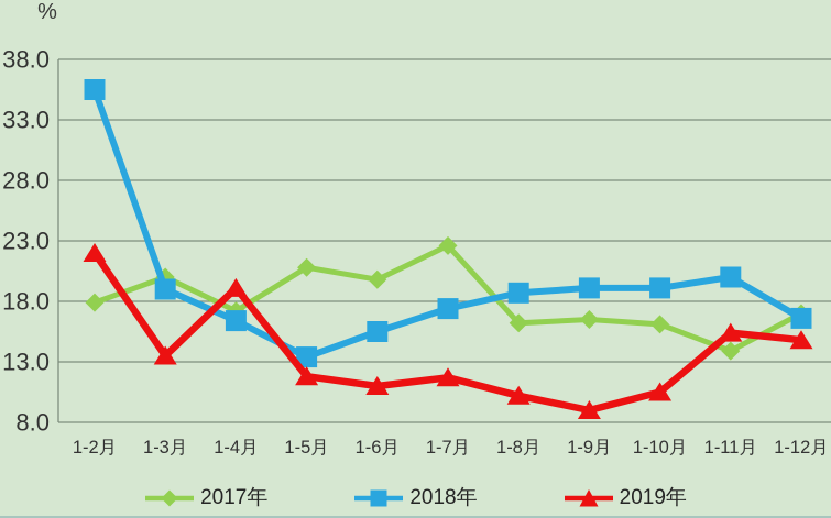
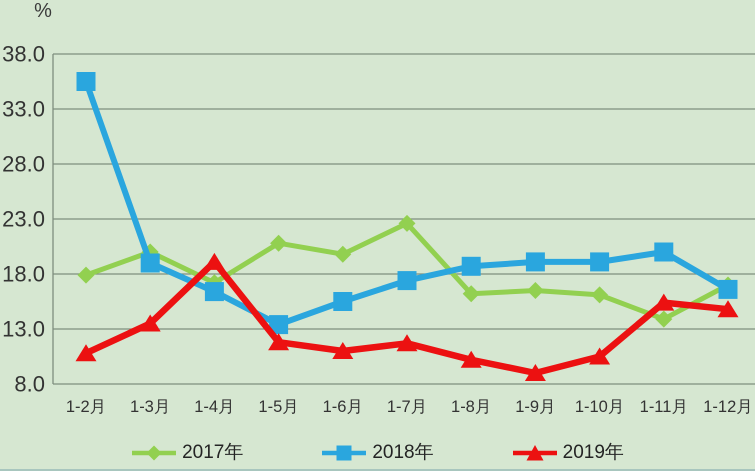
2019年/1-2月: 22.0 -> 10.8
